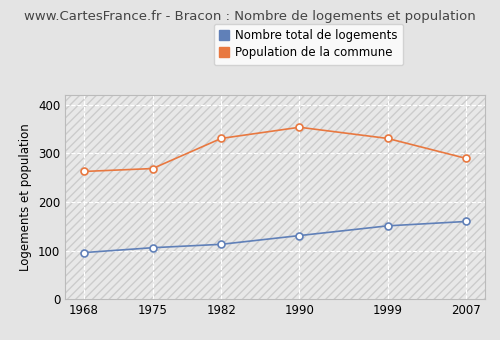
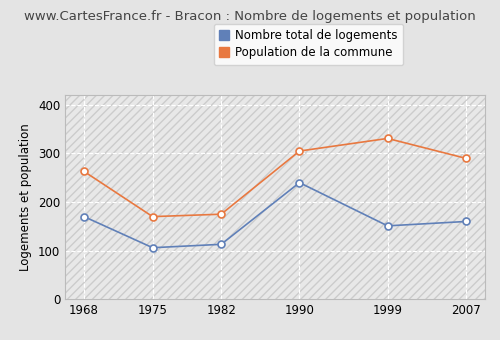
Nombre total de logements/1968: 96 -> 170
Population de la commune/1975: 269 -> 170
Population de la commune/1982: 331 -> 175
Nombre total de logements/1990: 131 -> 240
Population de la commune/1990: 354 -> 305
